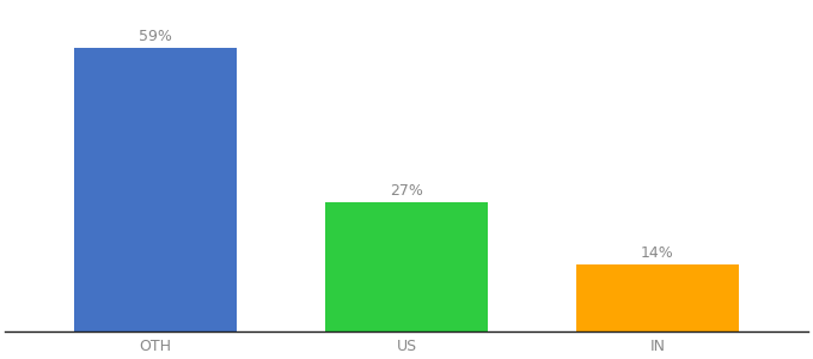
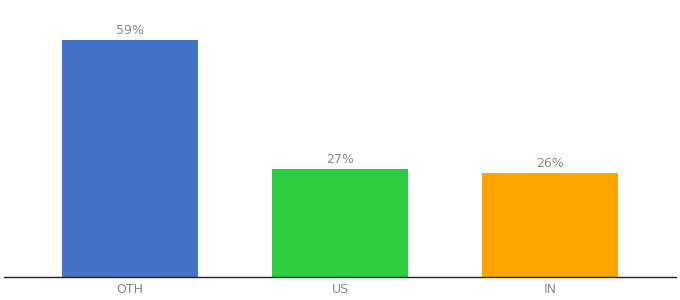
IN: 14% -> 26%
